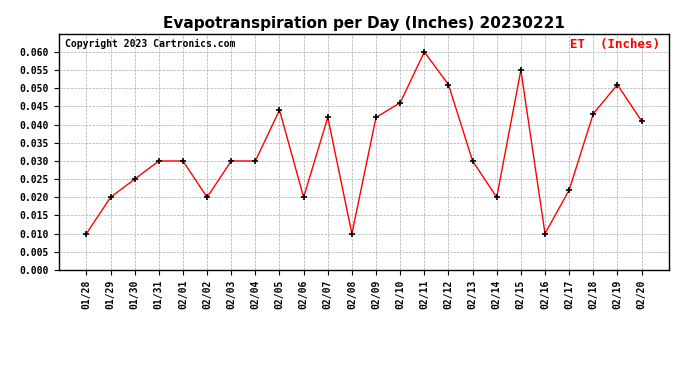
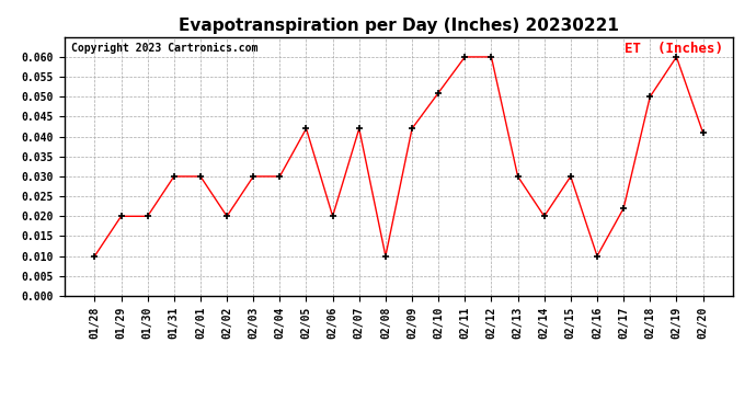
01/30: 0.025 -> 0.020
02/05: 0.044 -> 0.042
02/10: 0.046 -> 0.051
02/12: 0.051 -> 0.060
02/15: 0.055 -> 0.030
02/18: 0.043 -> 0.050
02/19: 0.051 -> 0.060
